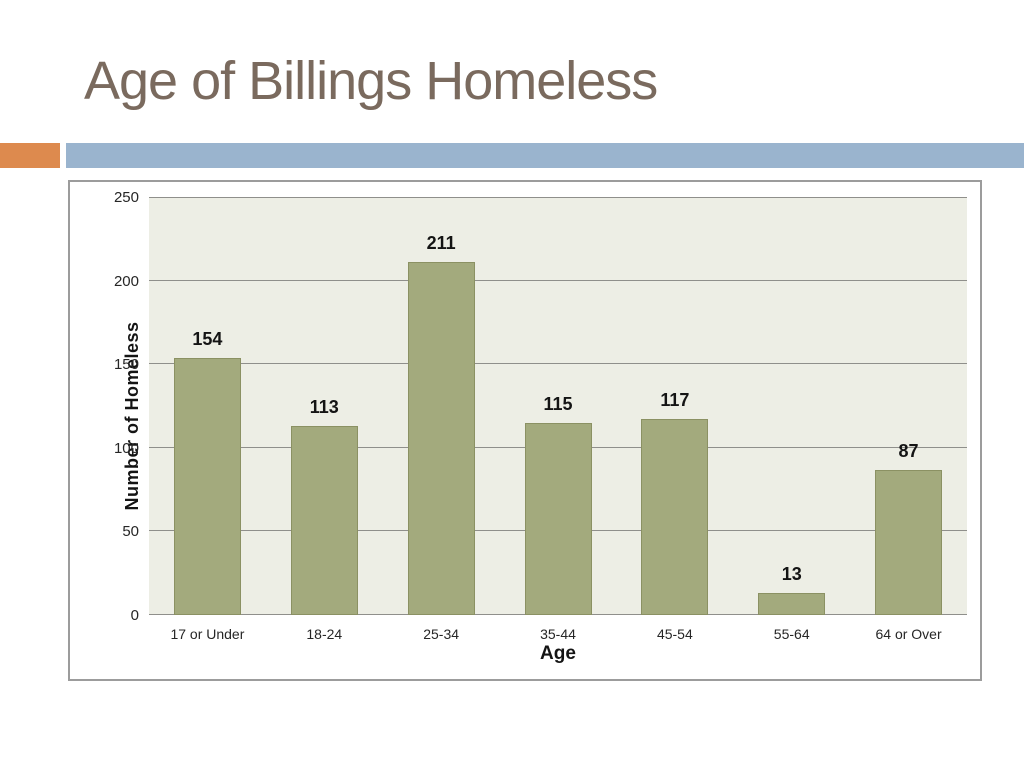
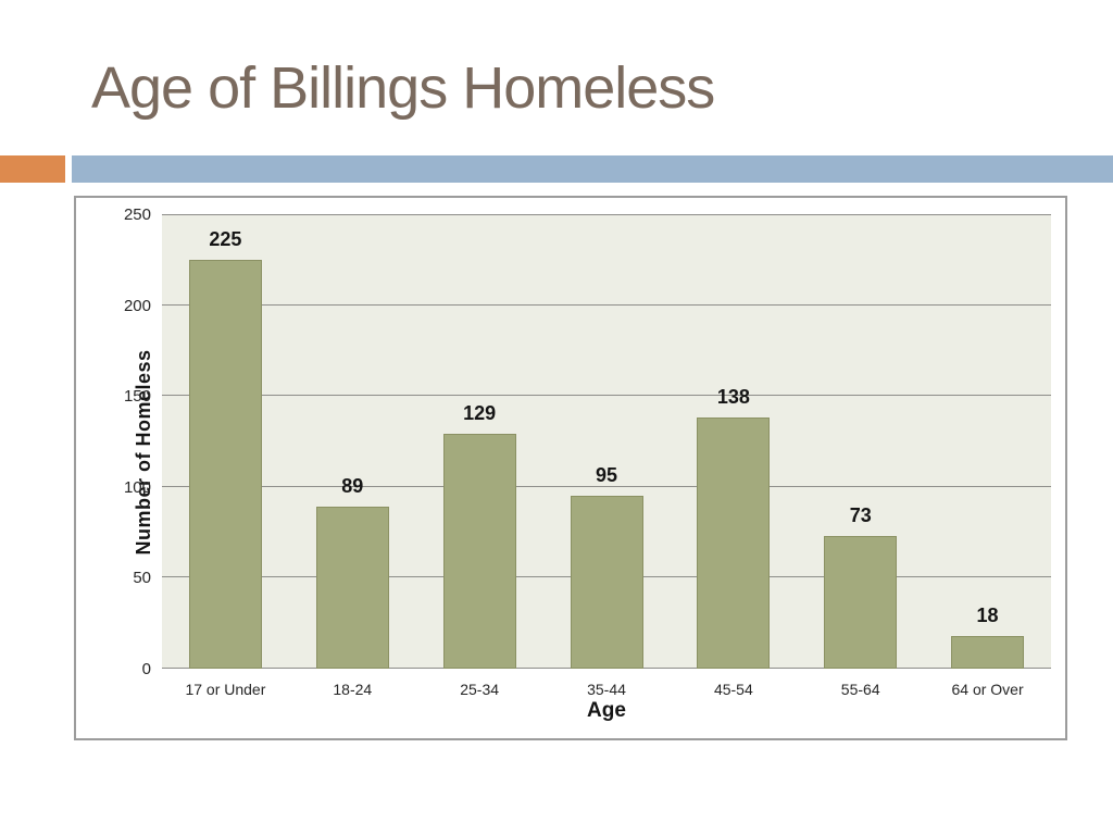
17 or Under: 154 -> 225
18-24: 113 -> 89
25-34: 211 -> 129
35-44: 115 -> 95
45-54: 117 -> 138
55-64: 13 -> 73
64 or Over: 87 -> 18
